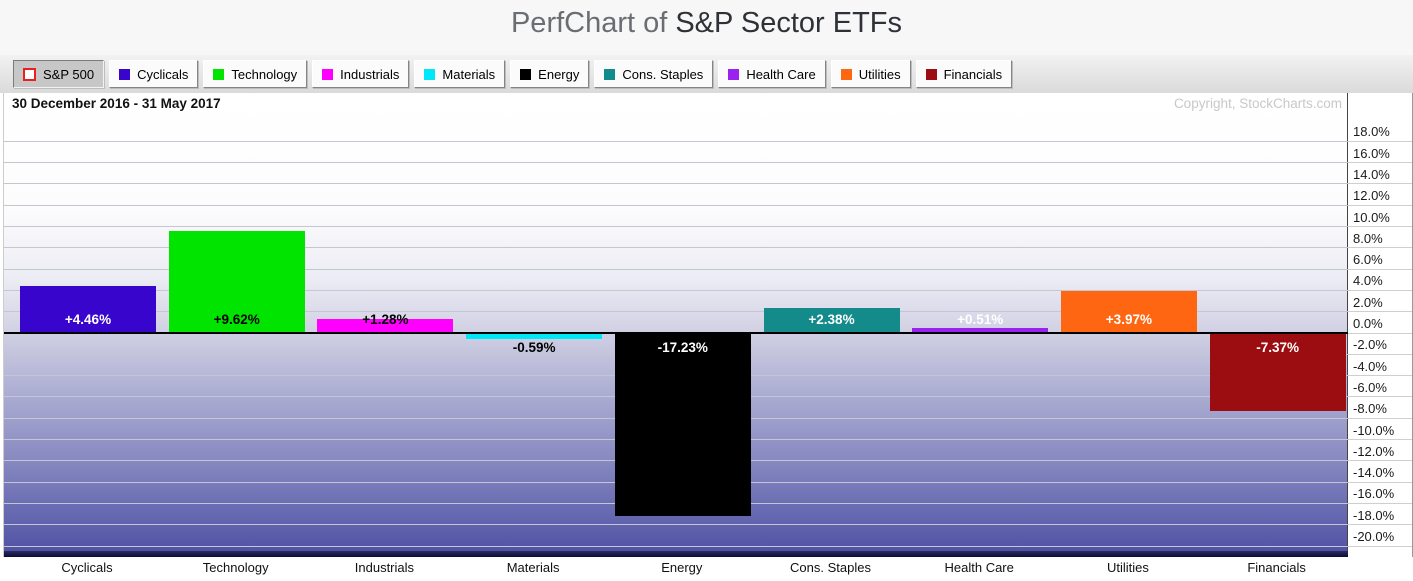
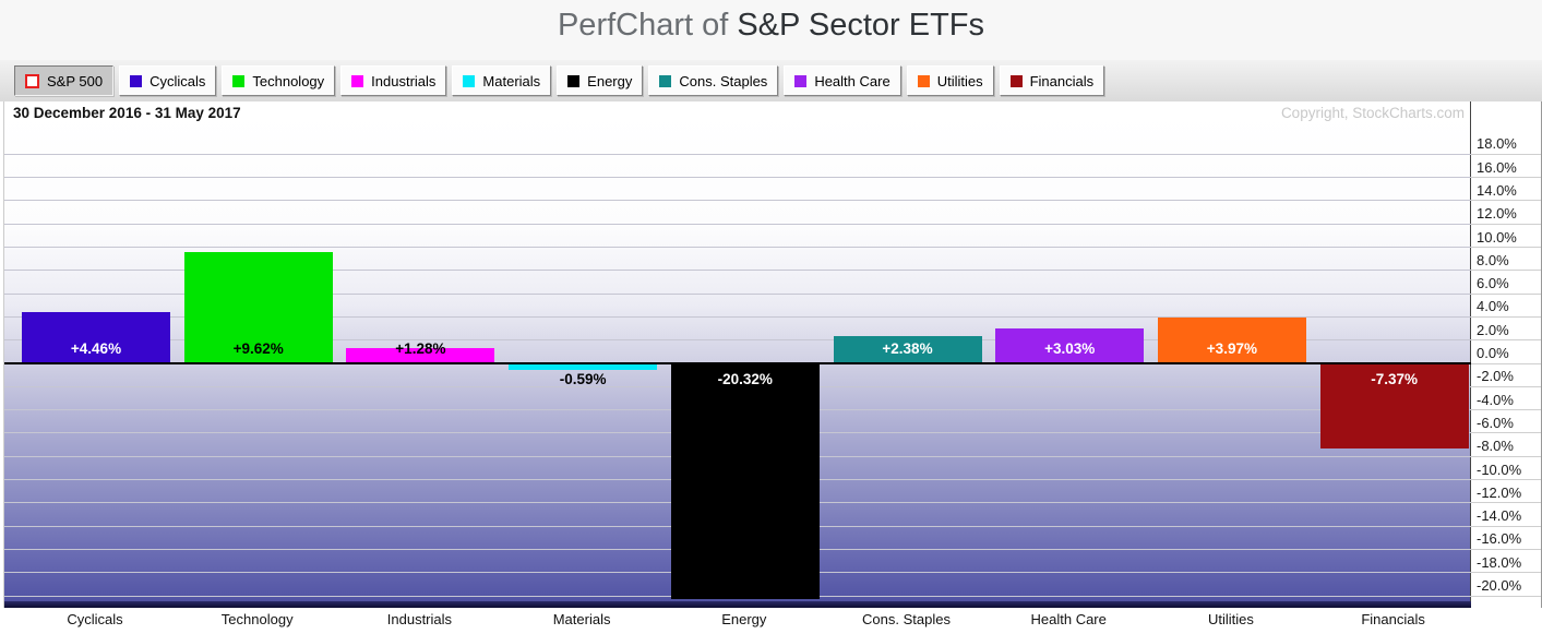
Energy: -17.23% -> -20.32%
Health Care: +0.51% -> +3.03%
